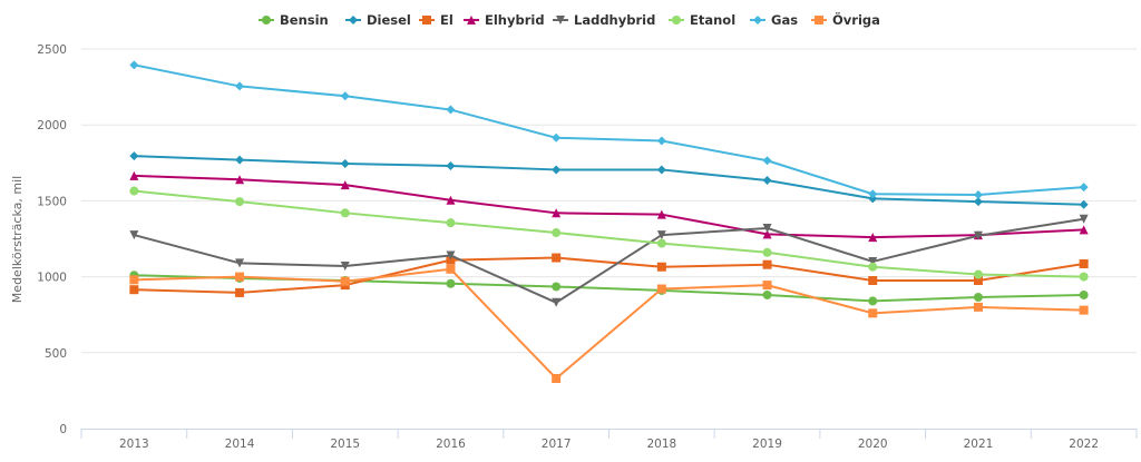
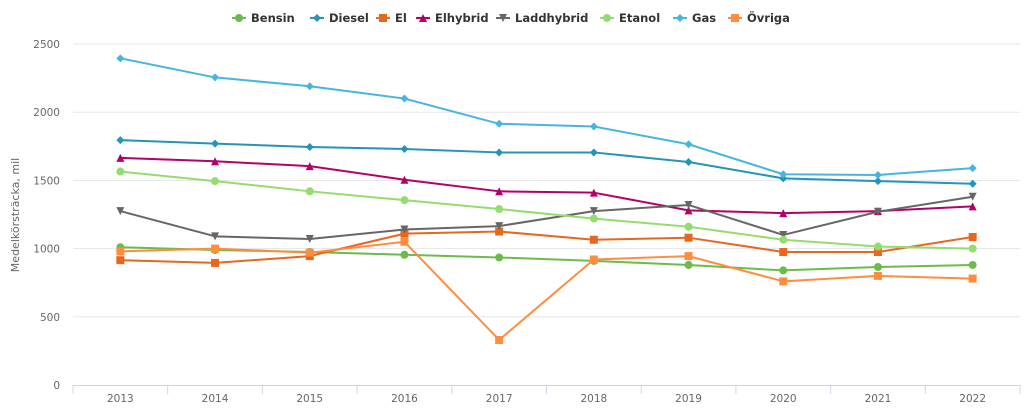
Laddhybrid/2017: 830 -> 1160
